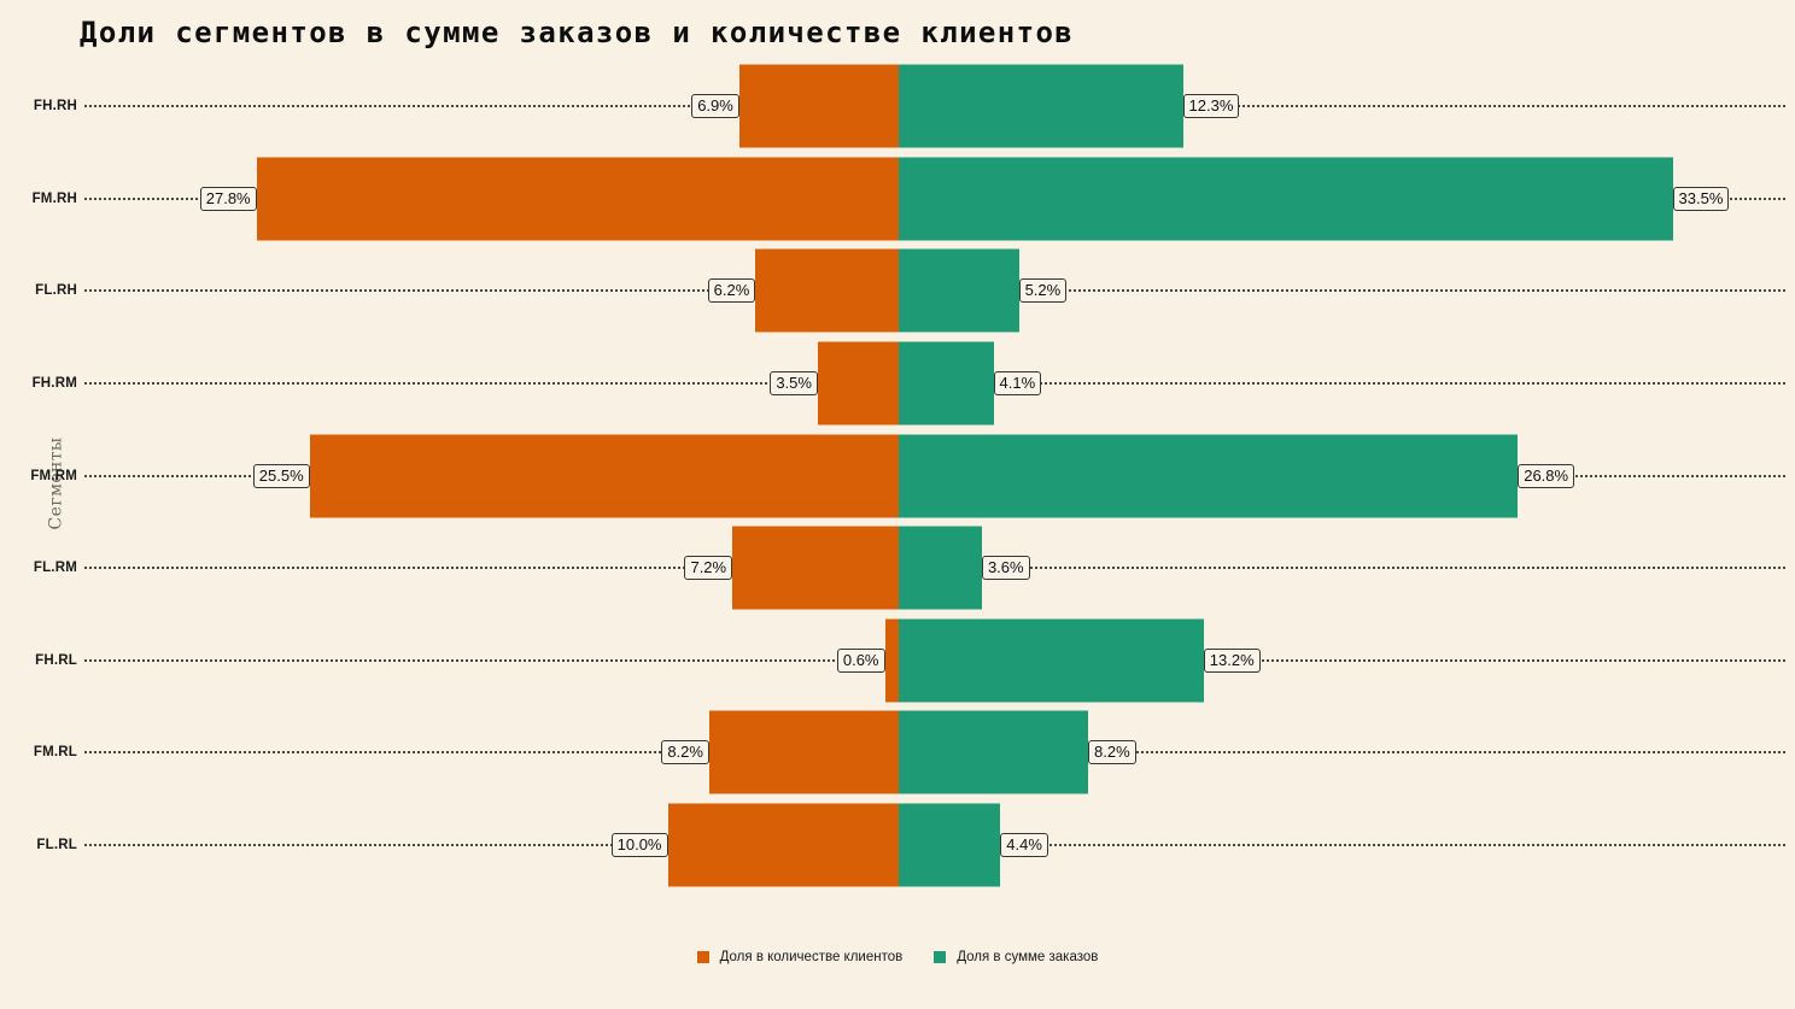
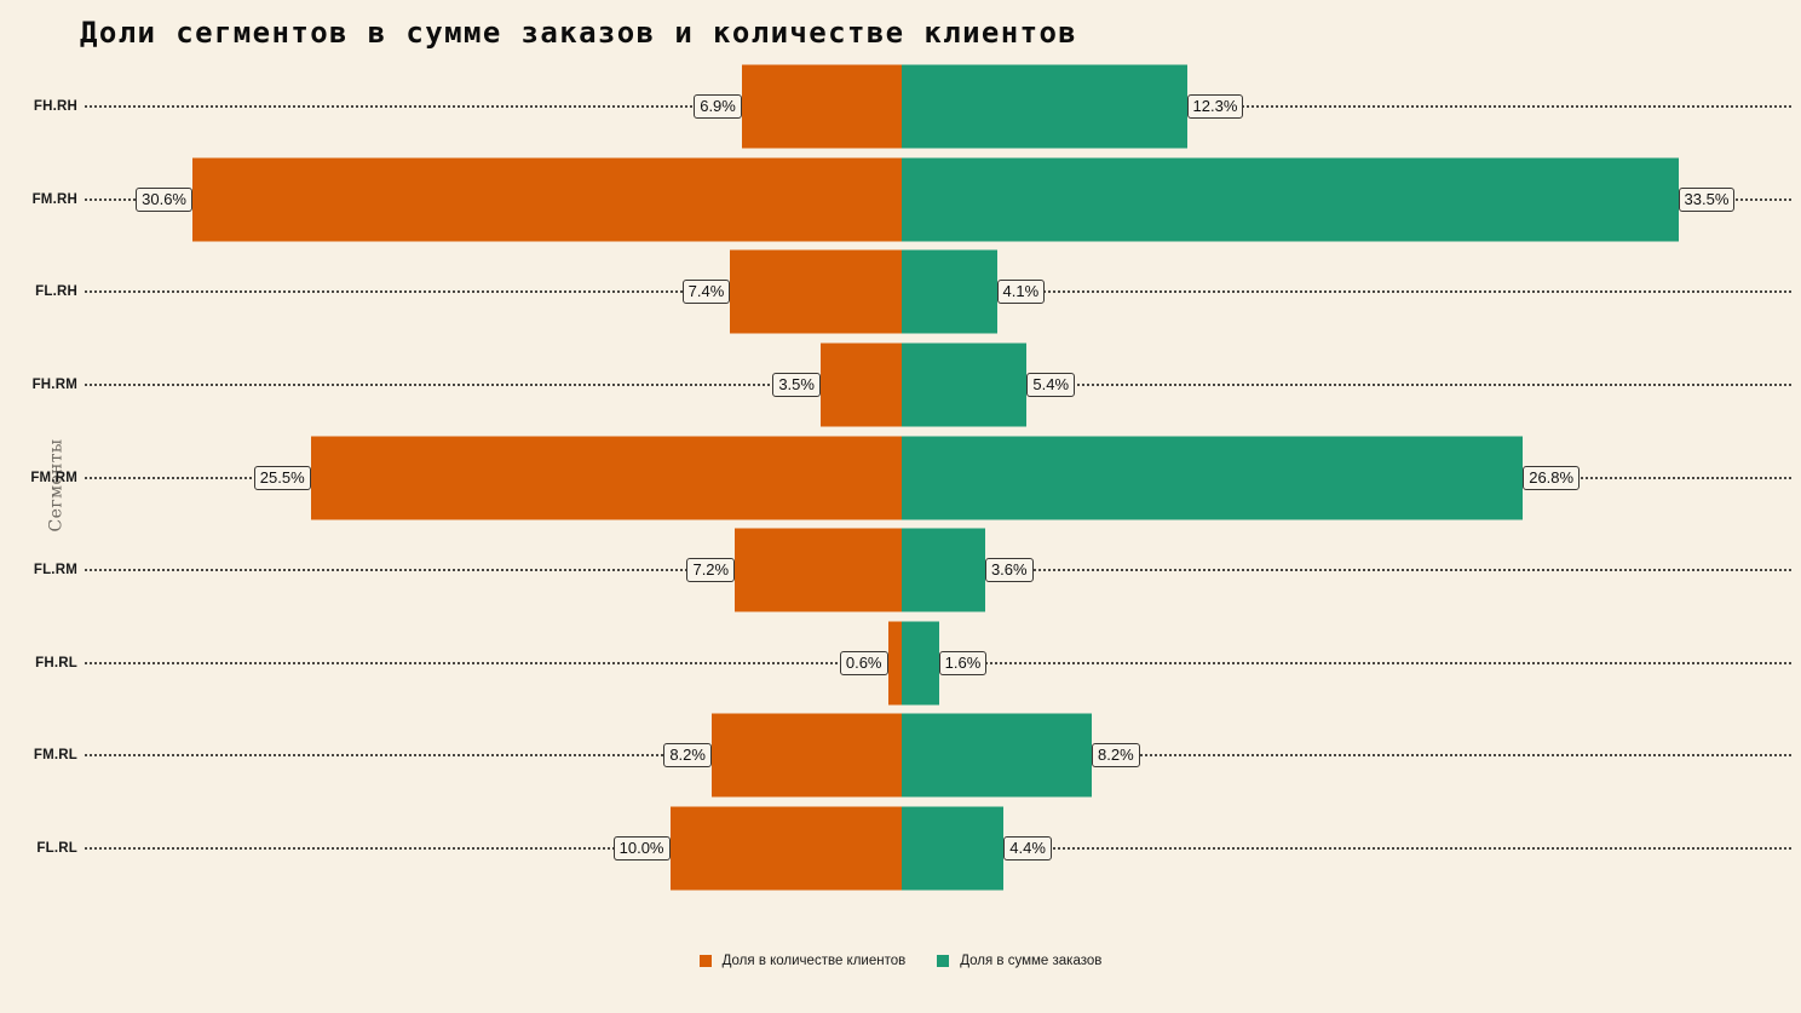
Доля в количестве клиентов/FM.RH: 27.8% -> 30.6%
Доля в количестве клиентов/FL.RH: 6.2% -> 7.4%
Доля в сумме заказов/FL.RH: 5.2% -> 4.1%
Доля в сумме заказов/FH.RM: 4.1% -> 5.4%
Доля в сумме заказов/FH.RL: 13.2% -> 1.6%
